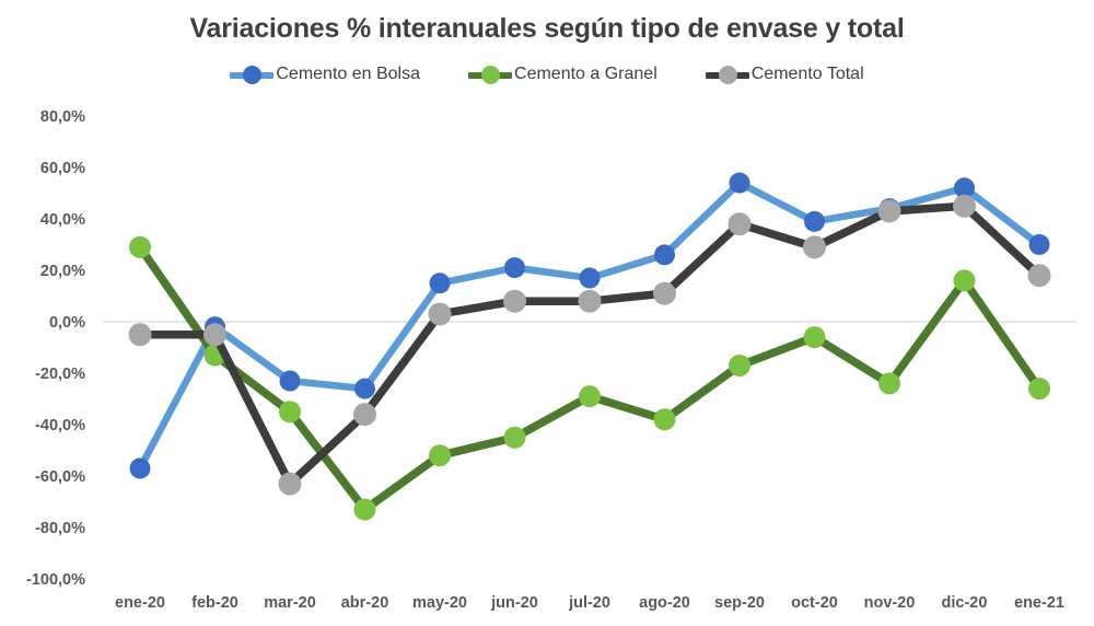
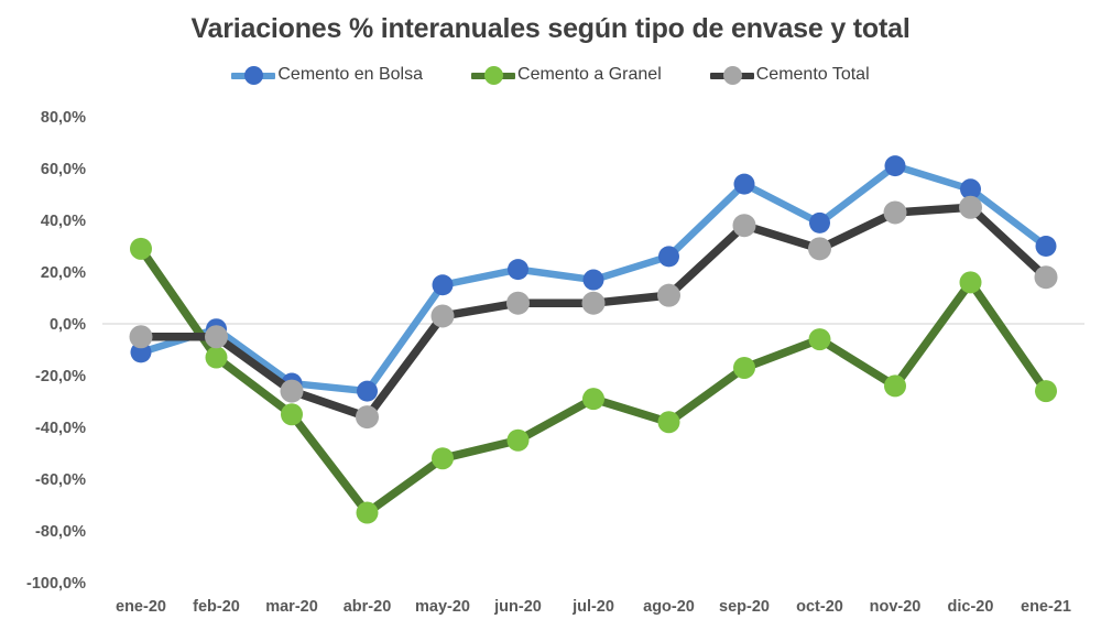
Cemento en Bolsa/ene-20: -57% -> -11%
Cemento Total/mar-20: -63% -> -26%
Cemento en Bolsa/nov-20: 44% -> 61%
